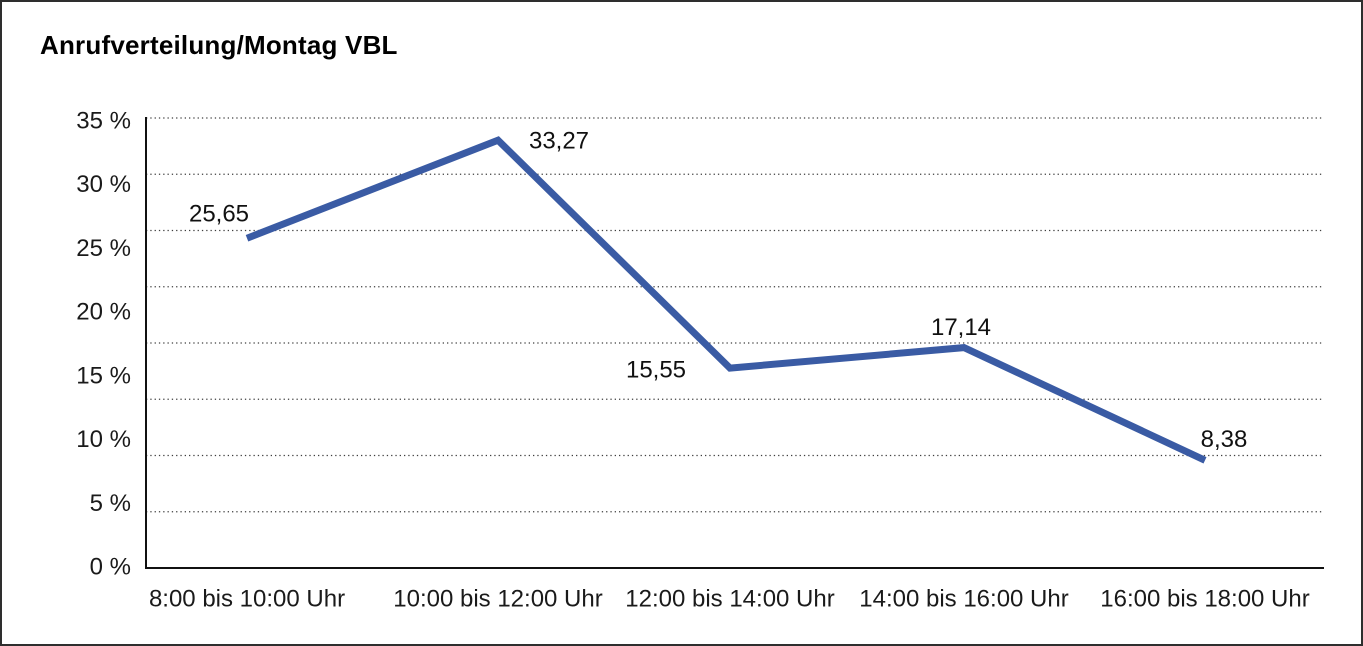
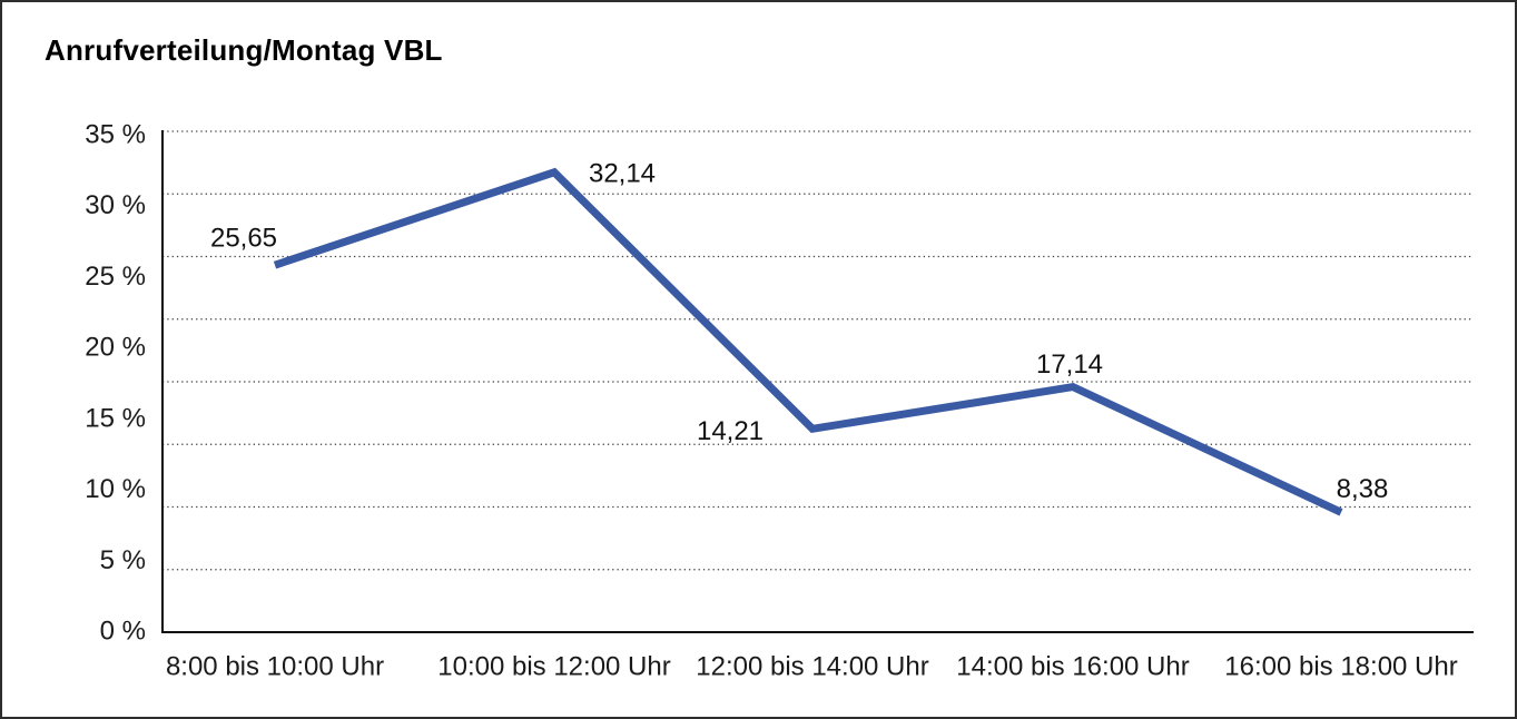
10:00 bis 12:00 Uhr: 33,27 -> 32,14
12:00 bis 14:00 Uhr: 15,55 -> 14,21
